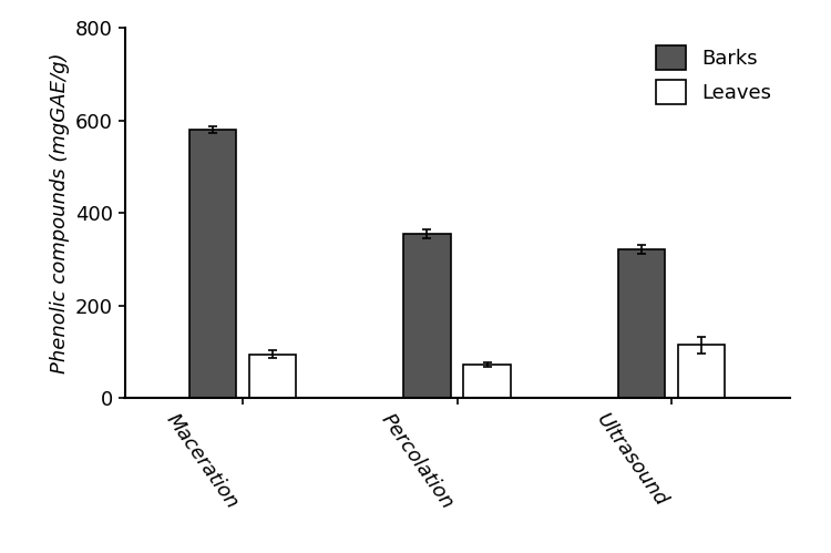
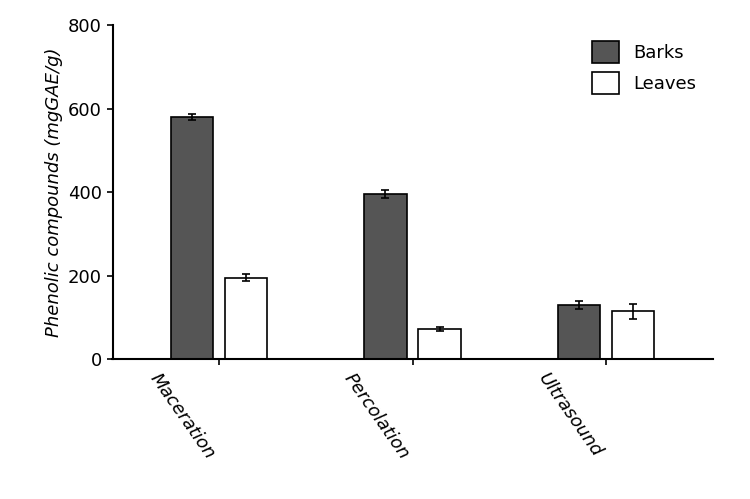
Leaves/Maceration: 95 -> 195
Barks/Percolation: 355 -> 395
Barks/Ultrasound: 322 -> 130
